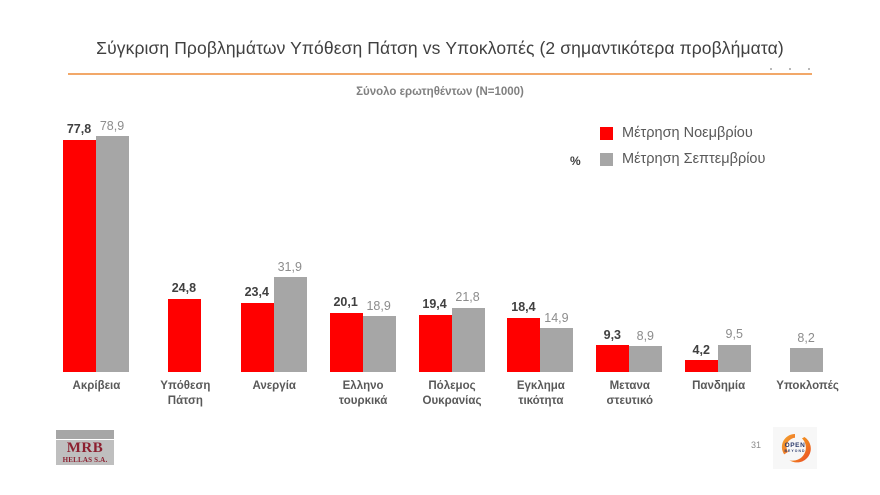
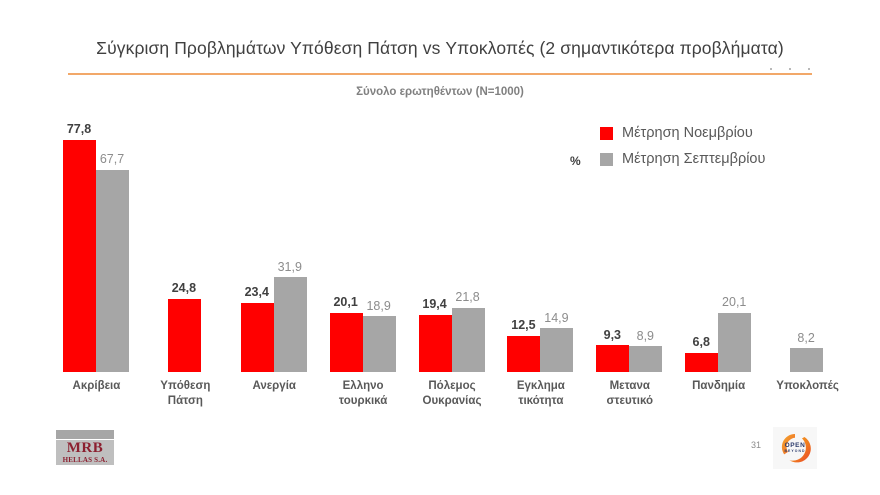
Μέτρηση Σεπτεμβρίου/Ακρίβεια: 78,9 -> 67,7
Μέτρηση Νοεμβρίου/Εγκλημα τικότητα: 18,4 -> 12,5
Μέτρηση Νοεμβρίου/Πανδημία: 4,2 -> 6,8
Μέτρηση Σεπτεμβρίου/Πανδημία: 9,5 -> 20,1
